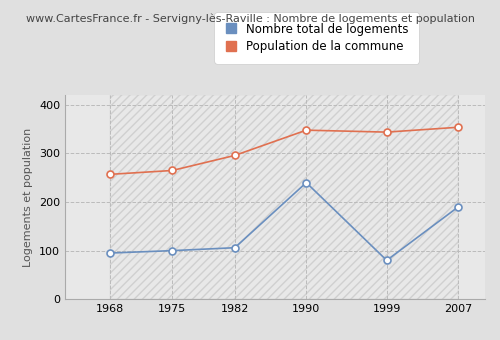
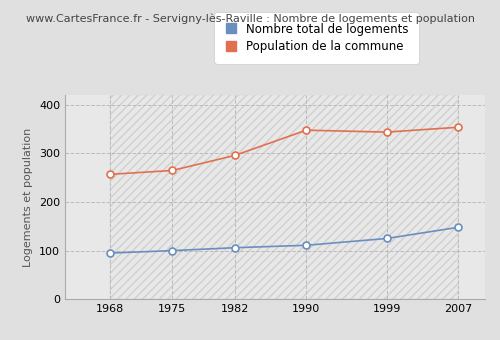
Nombre total de logements/1990: 240 -> 111
Nombre total de logements/1999: 80 -> 125
Nombre total de logements/2007: 190 -> 148
